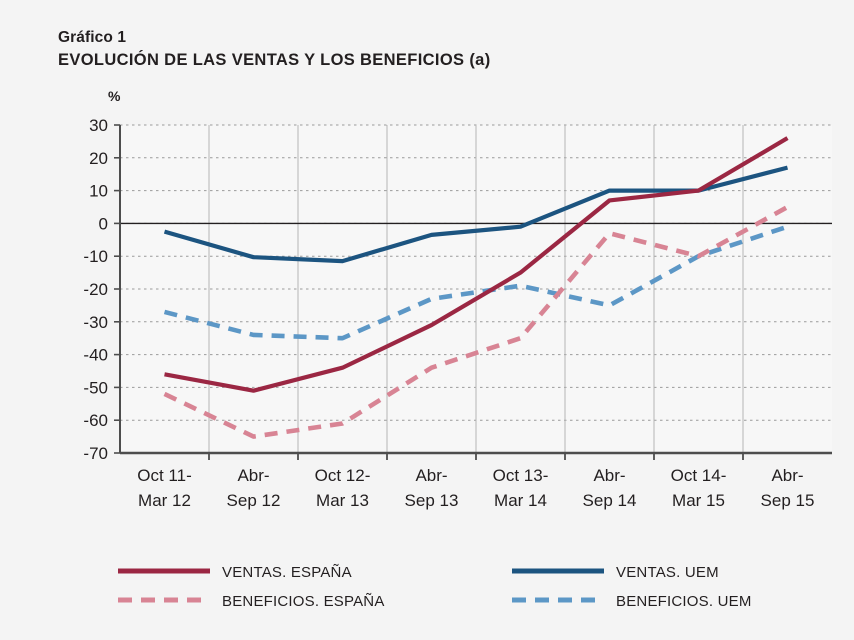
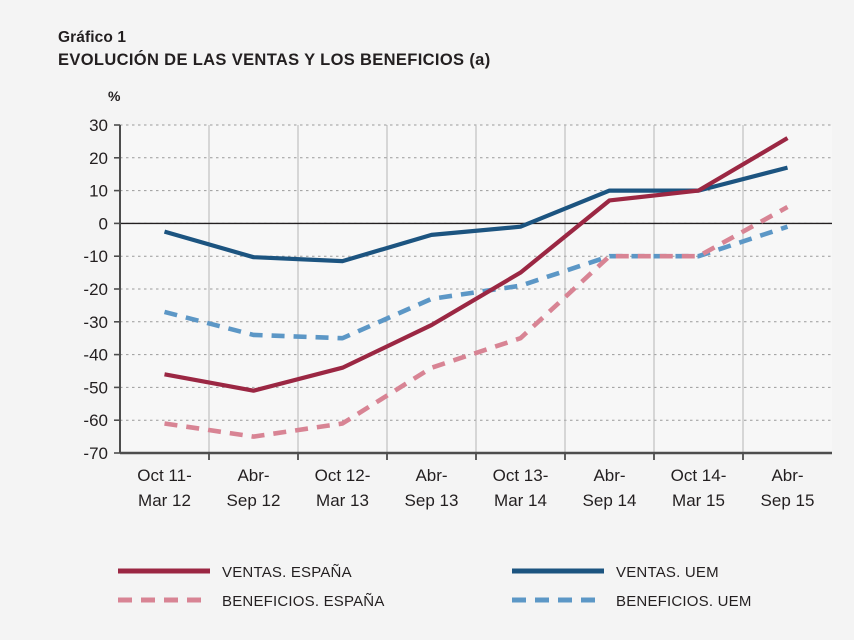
BENEFICIOS. ESPAÑA/Oct 11- Mar 12: -52 -> -61
BENEFICIOS. ESPAÑA/Abr- Sep 14: -3 -> -10
BENEFICIOS. UEM/Abr- Sep 14: -25 -> -10
